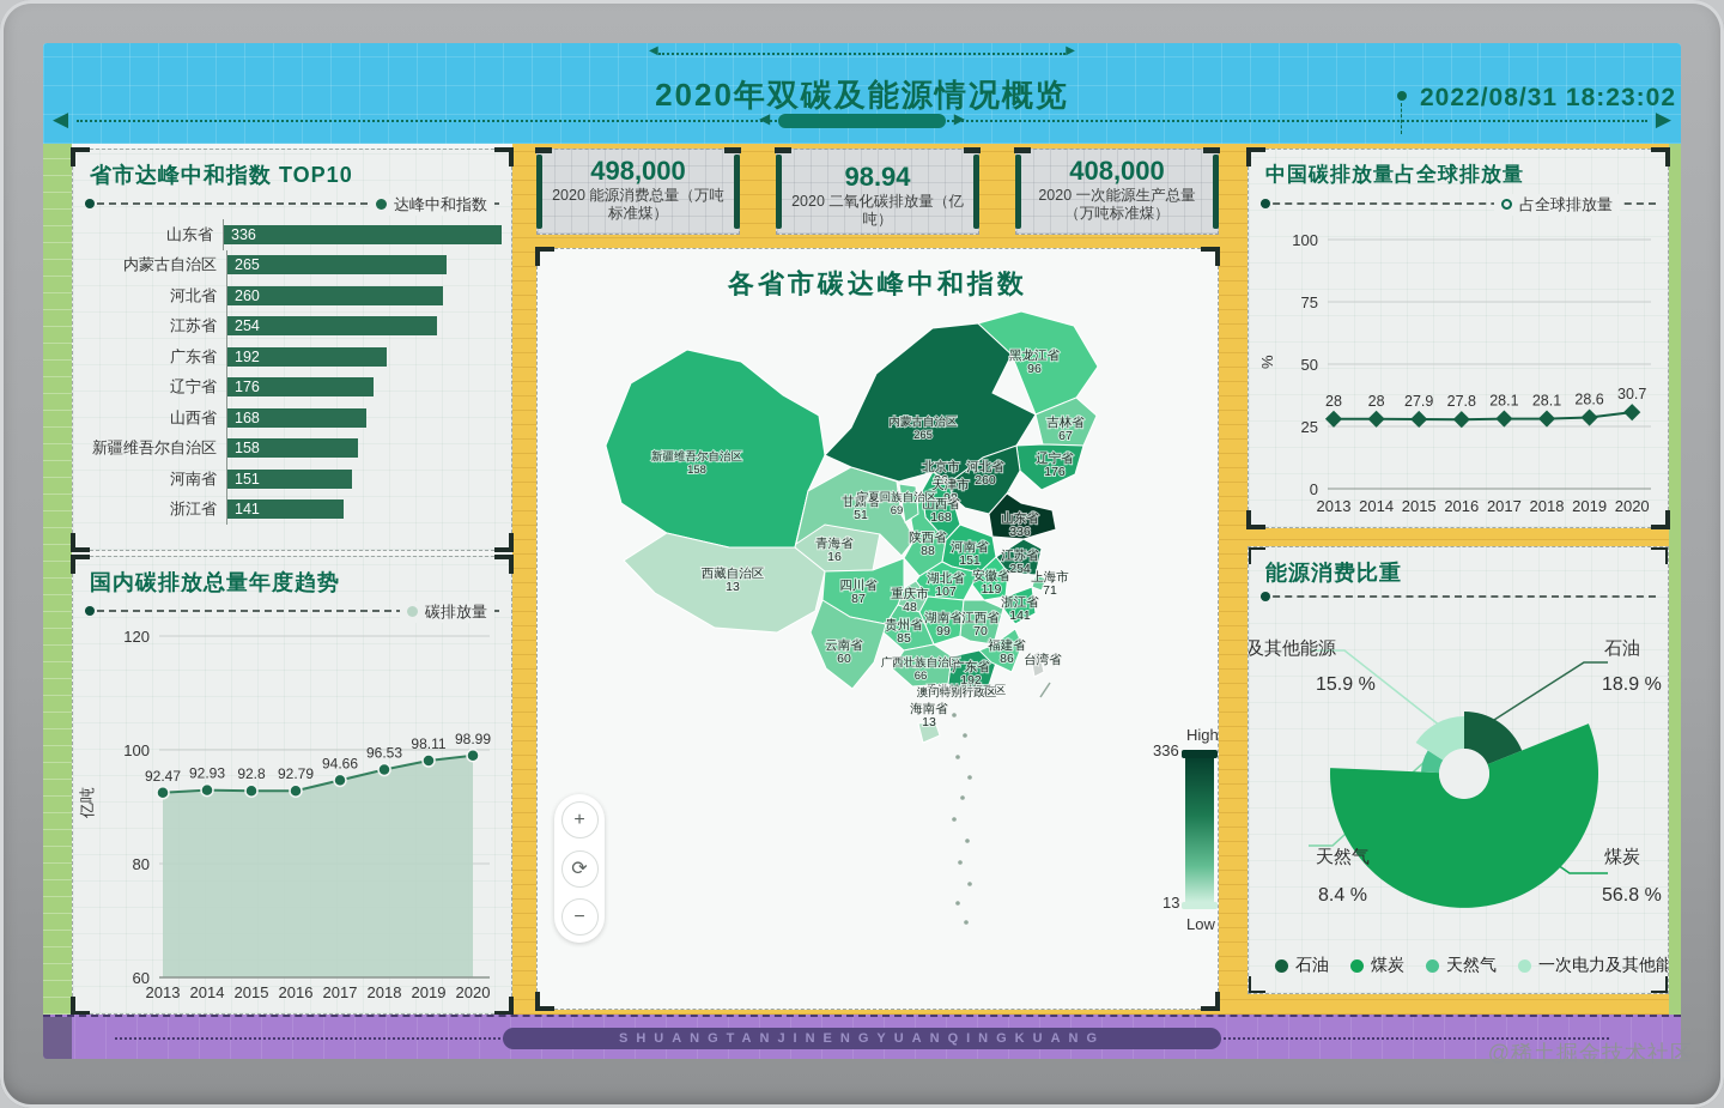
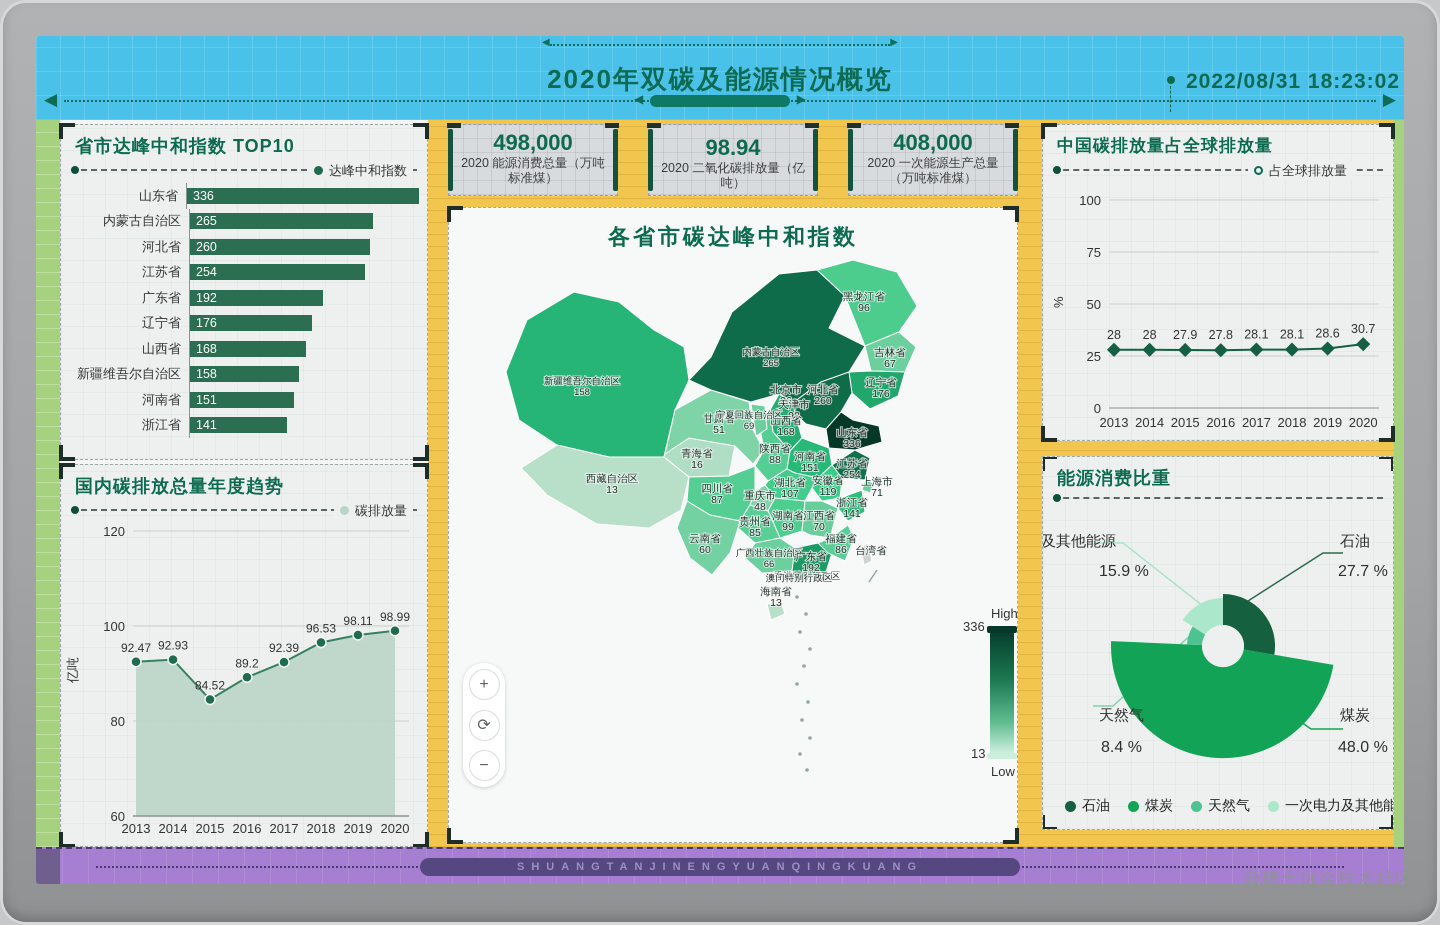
国内碳排放总量年度趋势/2015: 92.8 -> 84.52
国内碳排放总量年度趋势/2016: 92.79 -> 89.2
国内碳排放总量年度趋势/2017: 94.66 -> 92.39
能源消费比重/石油: 18.9 -> 27.7
能源消费比重/煤炭: 56.8 -> 48.0
